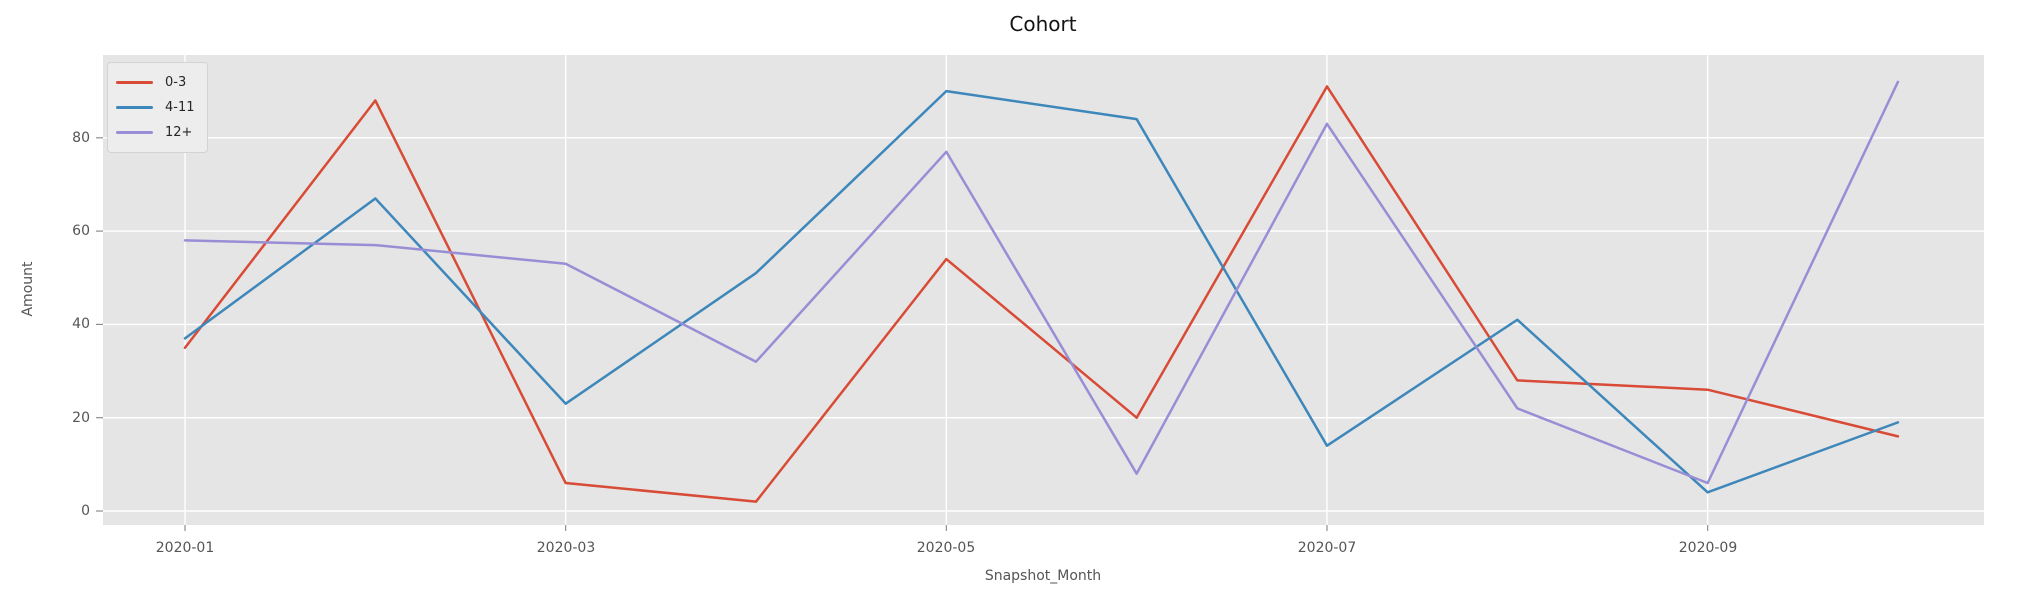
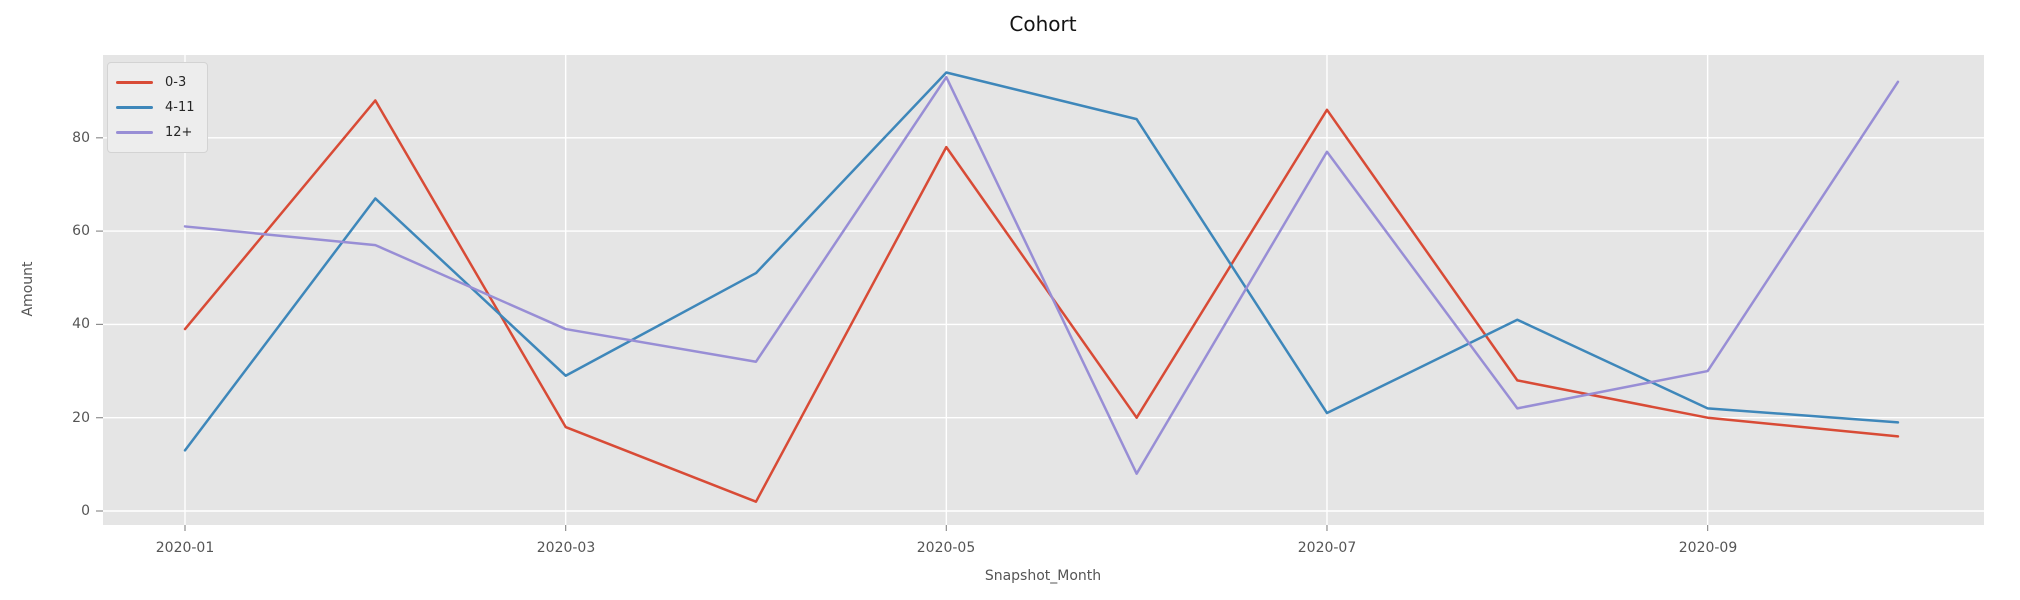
0-3/2020-01: 35 -> 39
4-11/2020-01: 37 -> 13
12+/2020-01: 58 -> 61
0-3/2020-03: 6 -> 18
4-11/2020-03: 23 -> 29
12+/2020-03: 53 -> 39
0-3/2020-05: 54 -> 78
4-11/2020-05: 90 -> 94
12+/2020-05: 77 -> 93
0-3/2020-07: 91 -> 86
4-11/2020-07: 14 -> 21
12+/2020-07: 83 -> 77
0-3/2020-09: 26 -> 20
4-11/2020-09: 4 -> 22
12+/2020-09: 6 -> 30
